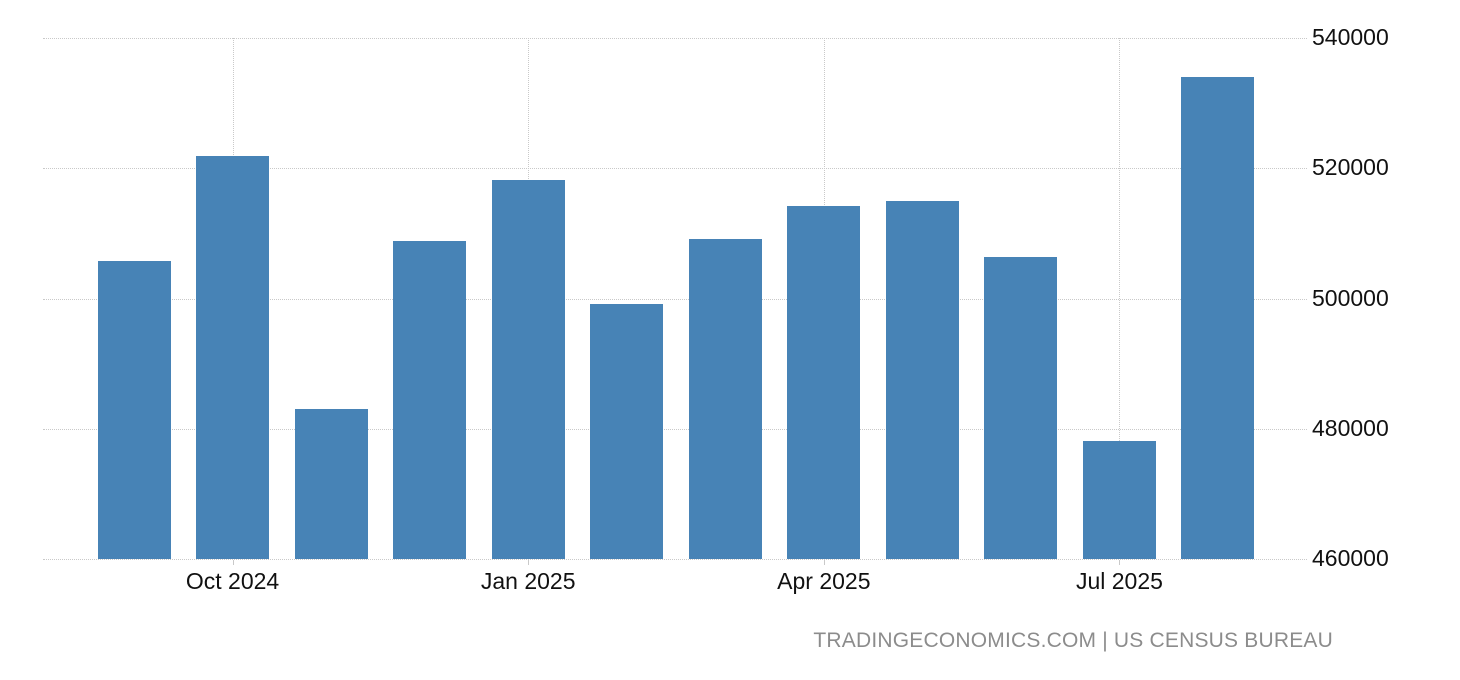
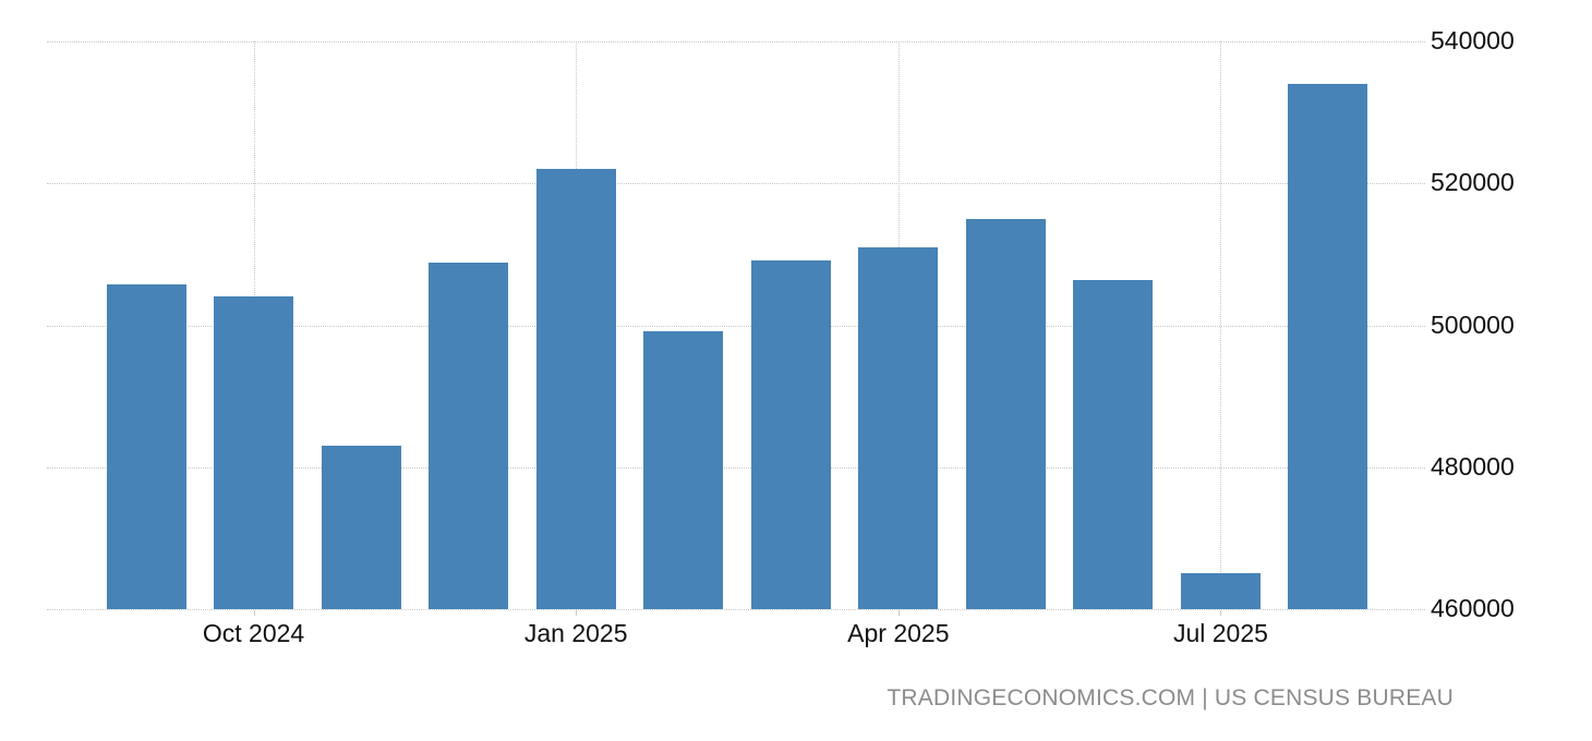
Oct 2024: 522000 -> 504000
Jan 2025: 518000 -> 522000
Apr 2025: 514000 -> 511000
Jul 2025: 478000 -> 465000
